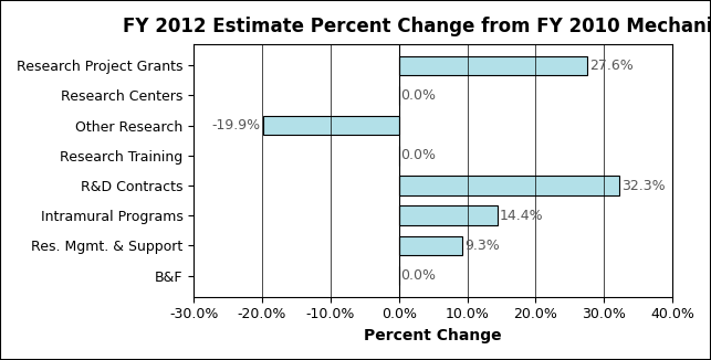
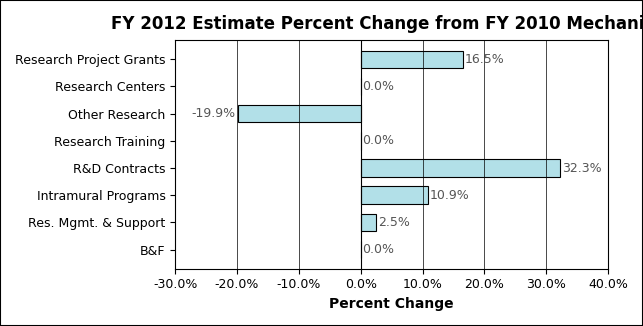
Research Project Grants: 27.6% -> 16.5%
Intramural Programs: 14.4% -> 10.9%
Res. Mgmt. & Support: 9.3% -> 2.5%
